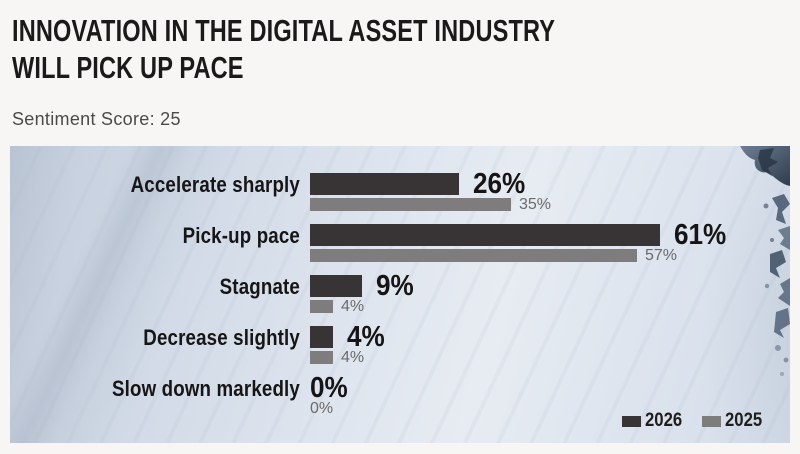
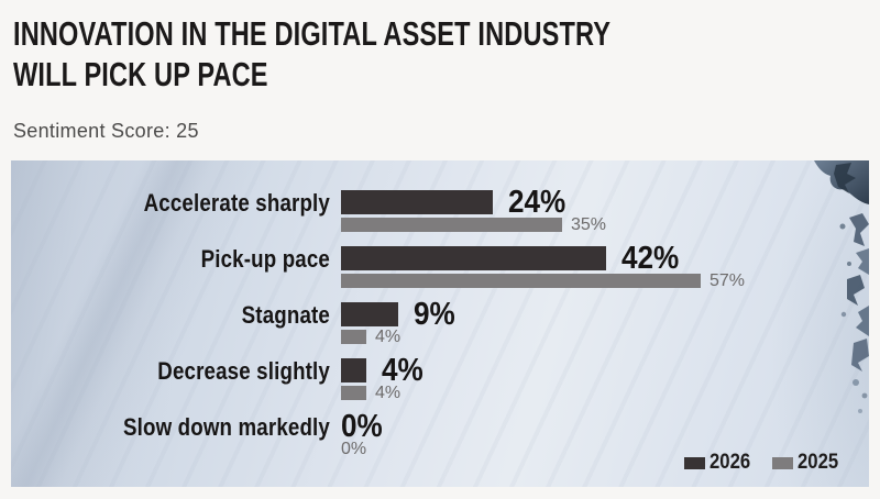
2026/Accelerate sharply: 26% -> 24%
2026/Pick-up pace: 61% -> 42%
